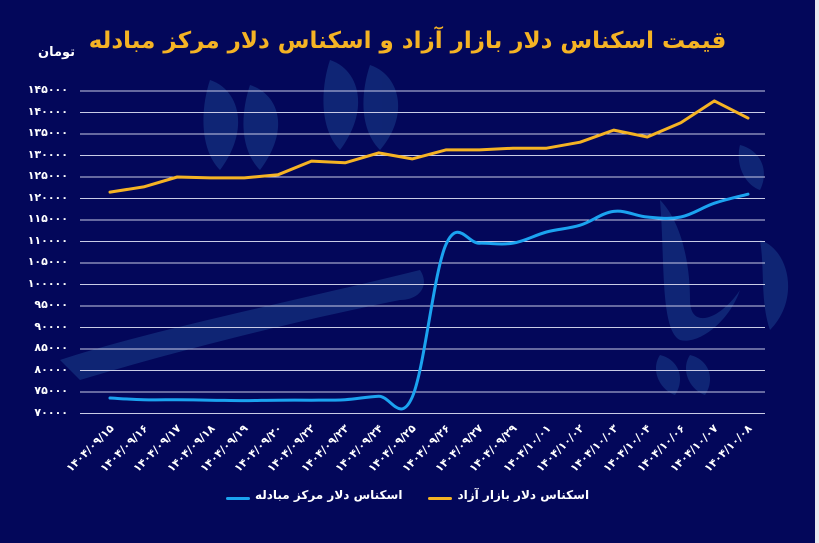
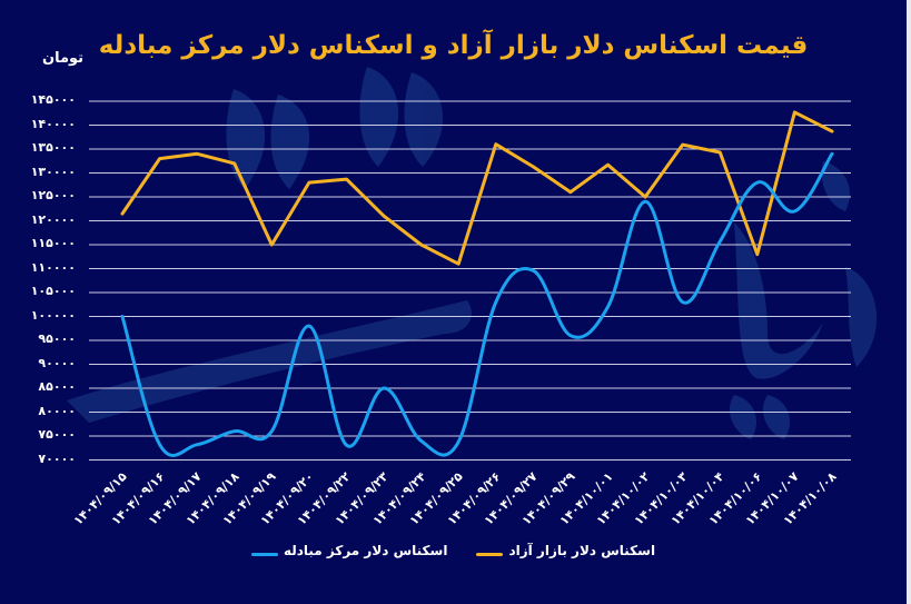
اسکناس دلار مرکز مبادله/۱۴۰۴/۰۹/۱۵: 74000 -> 100000
اسکناس دلار بازار آزاد/۱۴۰۴/۰۹/۱۶: 123000 -> 133000
اسکناس دلار بازار آزاد/۱۴۰۴/۰۹/۱۷: 125000 -> 134000
اسکناس دلار بازار آزاد/۱۴۰۴/۰۹/۱۸: 125000 -> 132000
اسکناس دلار مرکز مبادله/۱۴۰۴/۰۹/۱۸: 73000 -> 76000
اسکناس دلار بازار آزاد/۱۴۰۴/۰۹/۱۹: 125000 -> 115000
اسکناس دلار مرکز مبادله/۱۴۰۴/۰۹/۱۹: 73000 -> 76000
اسکناس دلار بازار آزاد/۱۴۰۴/۰۹/۲۰: 126000 -> 128000
اسکناس دلار مرکز مبادله/۱۴۰۴/۰۹/۲۰: 73000 -> 98000
اسکناس دلار بازار آزاد/۱۴۰۴/۰۹/۲۳: 128000 -> 121000
اسکناس دلار مرکز مبادله/۱۴۰۴/۰۹/۲۳: 73000 -> 85000
اسکناس دلار بازار آزاد/۱۴۰۴/۰۹/۲۴: 131000 -> 115000
اسکناس دلار بازار آزاد/۱۴۰۴/۰۹/۲۵: 129000 -> 111000
اسکناس دلار بازار آزاد/۱۴۰۴/۰۹/۲۶: 131000 -> 136000
اسکناس دلار مرکز مبادله/۱۴۰۴/۰۹/۲۶: 109000 -> 103000
اسکناس دلار بازار آزاد/۱۴۰۴/۰۹/۲۹: 132000 -> 126000
اسکناس دلار مرکز مبادله/۱۴۰۴/۰۹/۲۹: 110000 -> 96000
اسکناس دلار مرکز مبادله/۱۴۰۴/۱۰/۰۱: 112000 -> 102000
اسکناس دلار بازار آزاد/۱۴۰۴/۱۰/۰۲: 133000 -> 125000
اسکناس دلار مرکز مبادله/۱۴۰۴/۱۰/۰۲: 114000 -> 124000
اسکناس دلار مرکز مبادله/۱۴۰۴/۱۰/۰۳: 117000 -> 103000
اسکناس دلار بازار آزاد/۱۴۰۴/۱۰/۰۶: 138000 -> 113000
اسکناس دلار مرکز مبادله/۱۴۰۴/۱۰/۰۶: 116000 -> 128000
اسکناس دلار مرکز مبادله/۱۴۰۴/۱۰/۰۷: 119000 -> 122000
اسکناس دلار مرکز مبادله/۱۴۰۴/۱۰/۰۸: 121000 -> 134000
